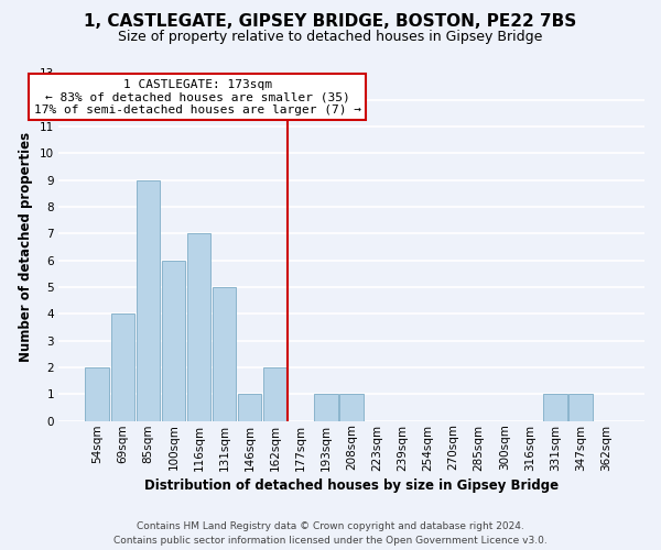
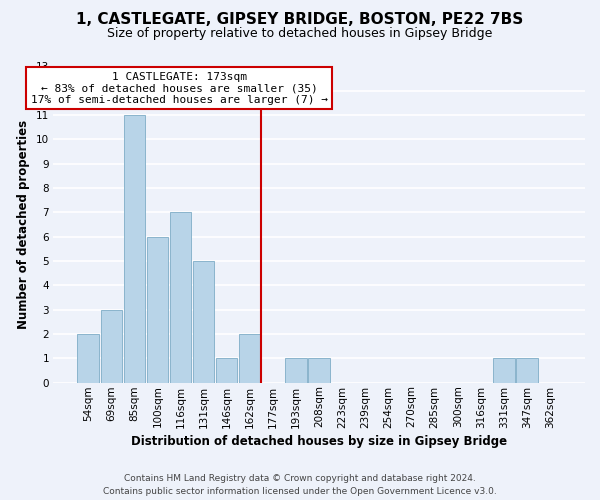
69sqm: 4 -> 3
85sqm: 9 -> 11
